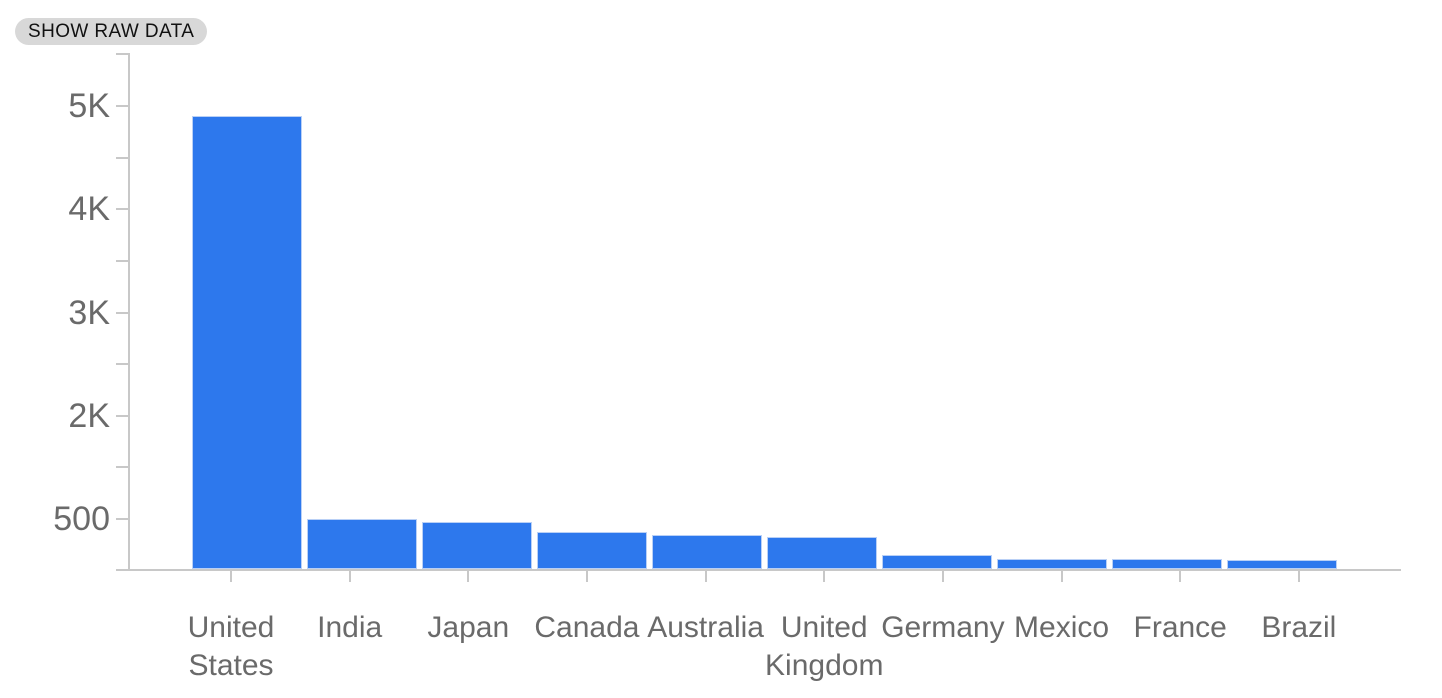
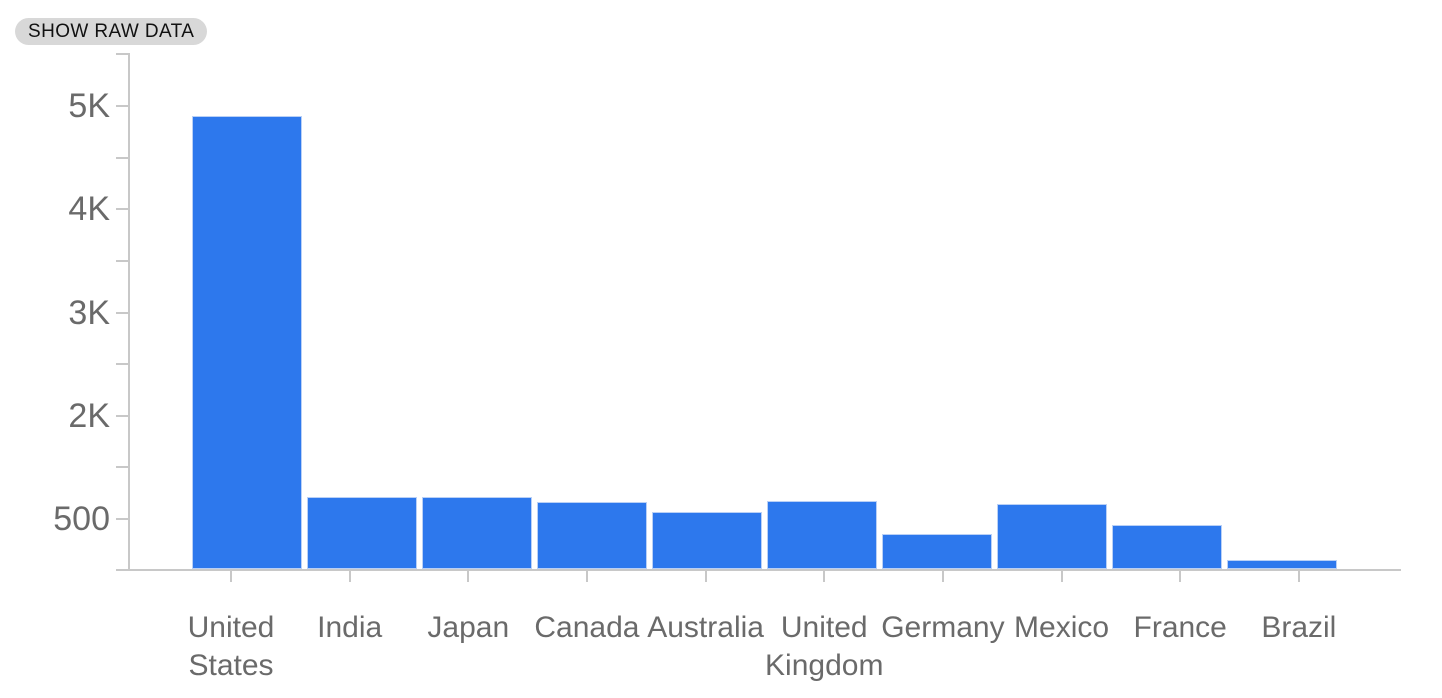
India: 0.49K -> 0.80K
Japan: 0.46K -> 0.81K
Canada: 0.36K -> 0.73K
Australia: 0.33K -> 0.59K
United Kingdom: 0.31K -> 0.75K
Germany: 0.14K -> 0.34K
Mexico: 0.10K -> 0.70K
France: 0.10K -> 0.43K
